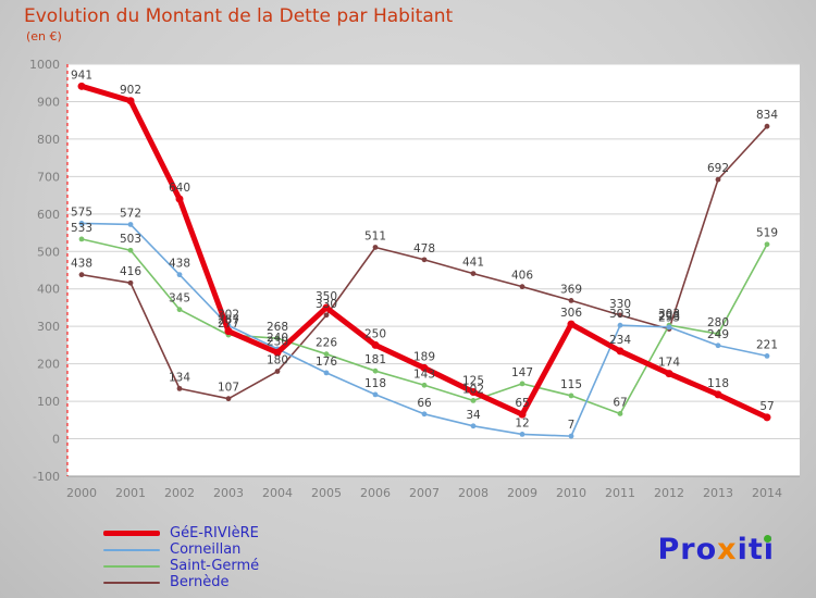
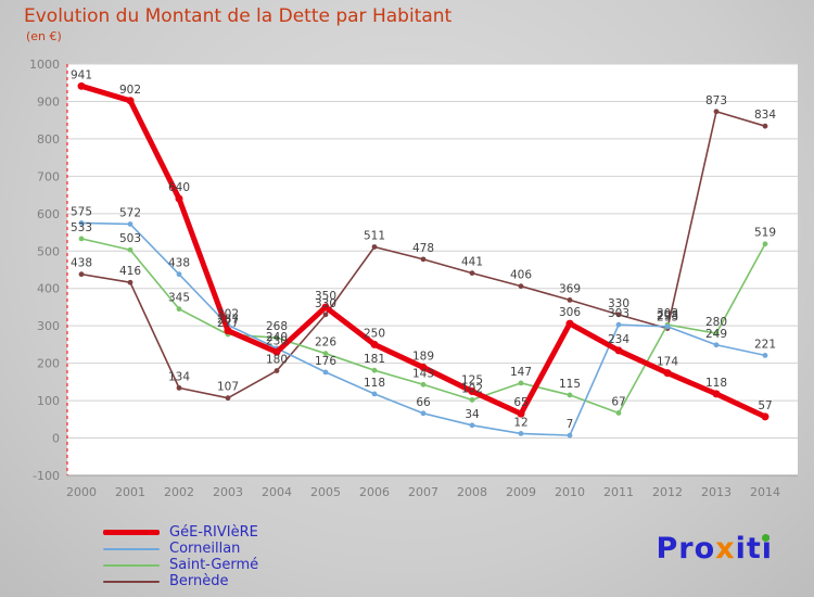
Bernède/2013: 692 -> 873
